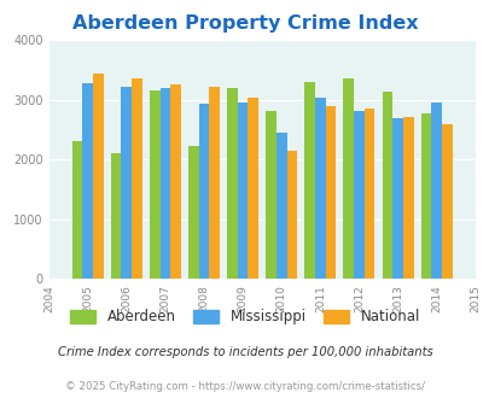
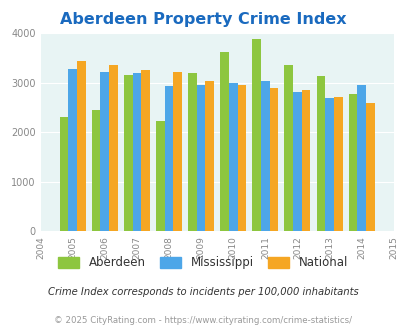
Aberdeen/2006: 2100 -> 2450
Aberdeen/2010: 2800 -> 3620
Mississippi/2010: 2450 -> 2980
National/2010: 2150 -> 2940
Aberdeen/2011: 3300 -> 3880
